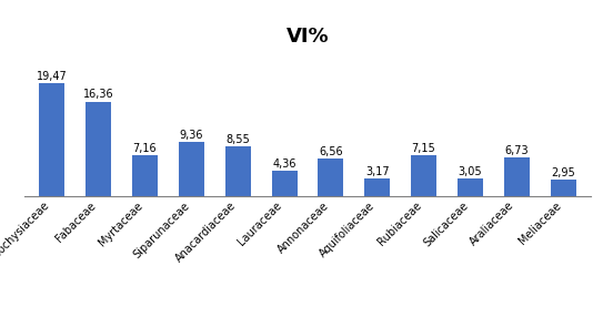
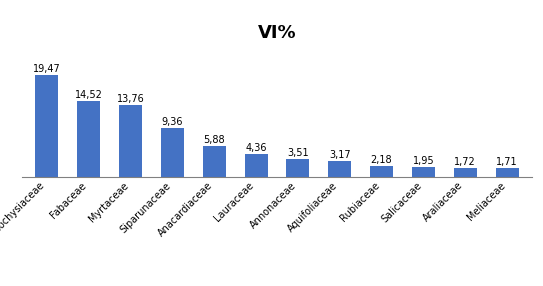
Fabaceae: 16,36 -> 14,52
Myrtaceae: 7,16 -> 13,76
Anacardiaceae: 8,55 -> 5,88
Annonaceae: 6,56 -> 3,51
Rubiaceae: 7,15 -> 2,18
Salicaceae: 3,05 -> 1,95
Araliaceae: 6,73 -> 1,72
Meliaceae: 2,95 -> 1,71
